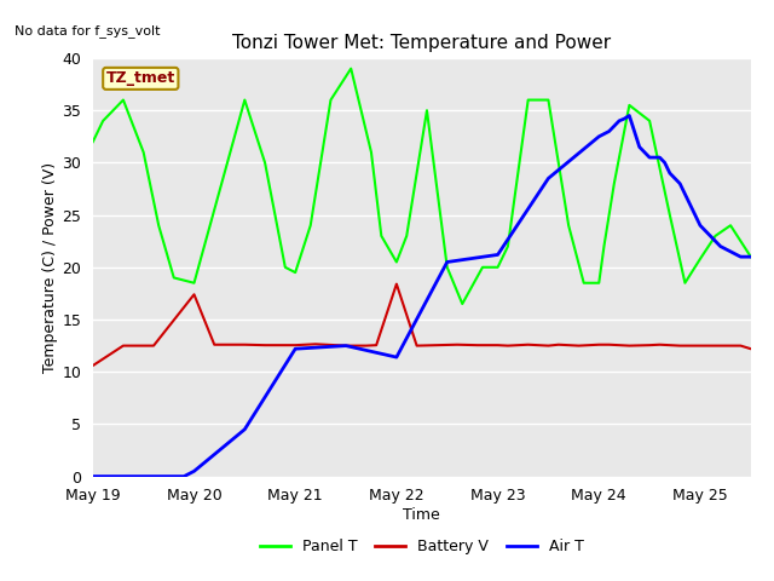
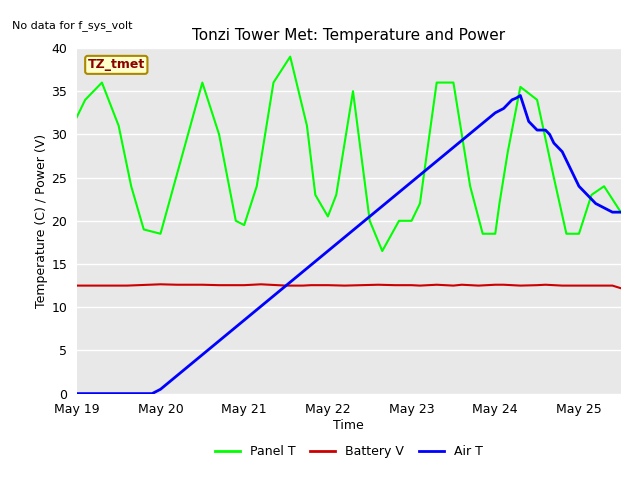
Battery V/May 19: 10.6 -> 12.5
Battery V/May 20: 17.4 -> 12.7
Air T/May 21: 12.2 -> 8.5
Battery V/May 22: 18.4 -> 12.6
Air T/May 22: 11.4 -> 16.5
Air T/May 23: 21.2 -> 24.5
Panel T/May 25: 20.8 -> 18.5
